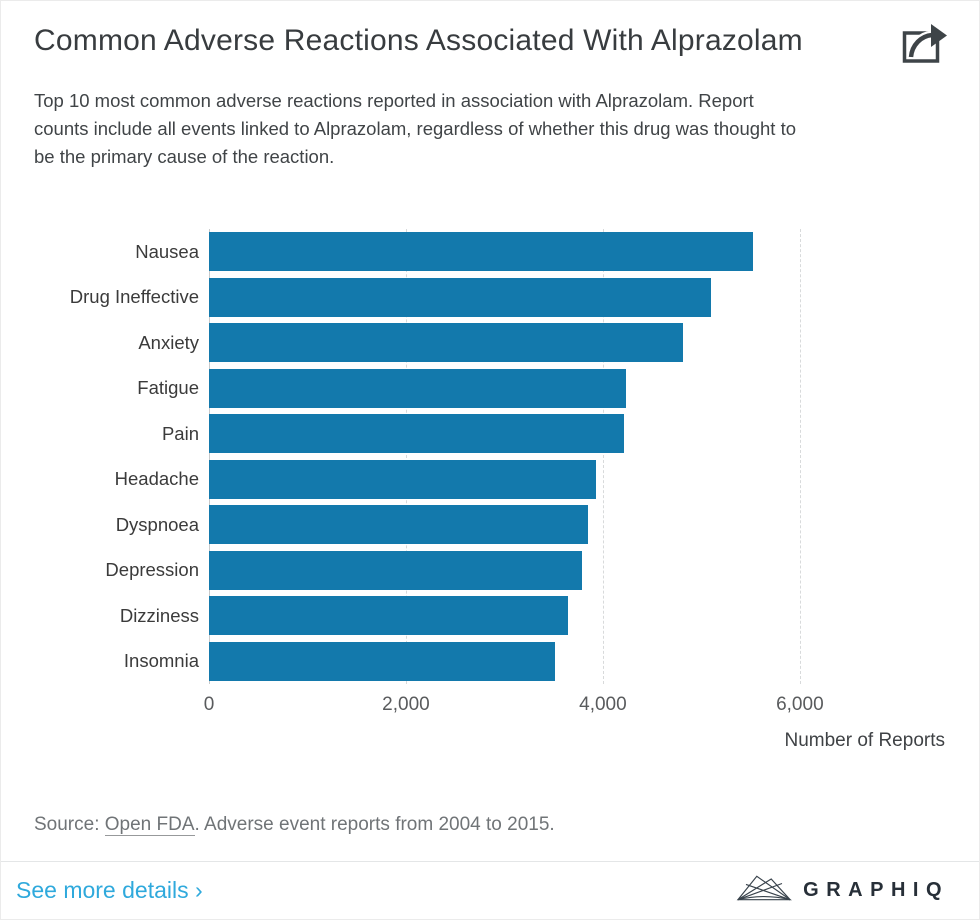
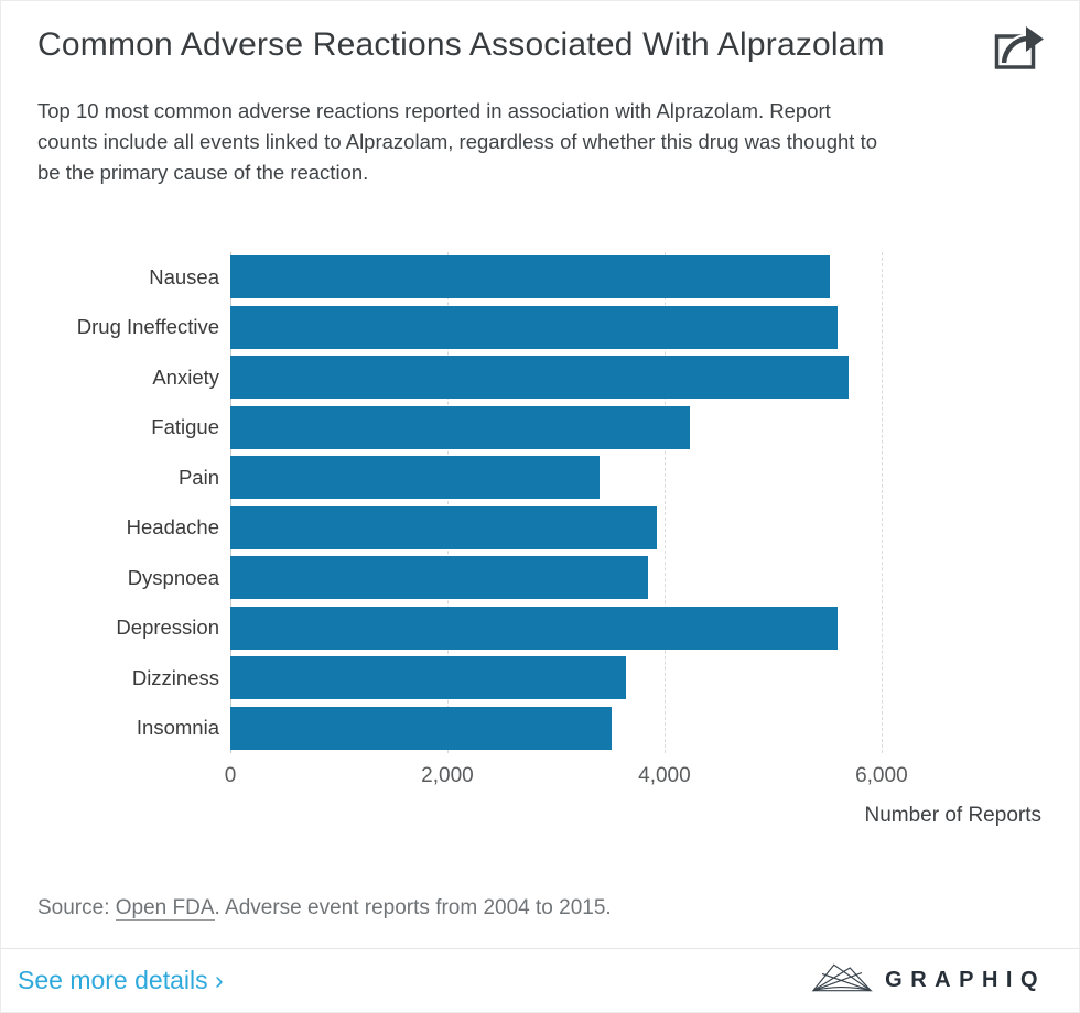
Drug Ineffective: 5100 -> 5600
Anxiety: 4800 -> 5700
Pain: 4200 -> 3400
Depression: 3800 -> 5600
